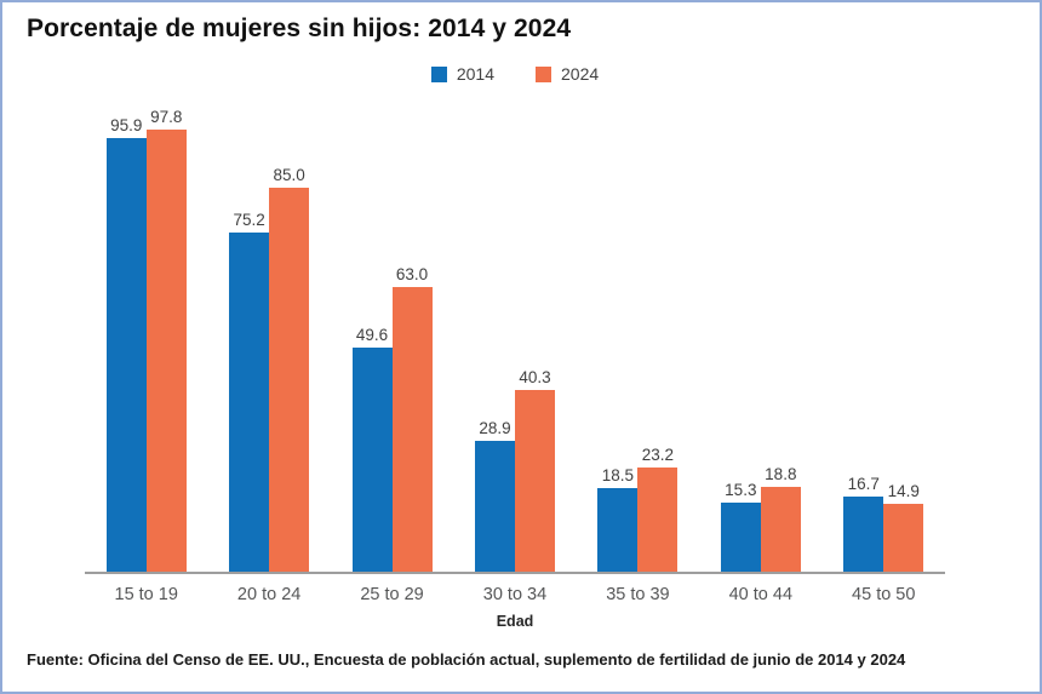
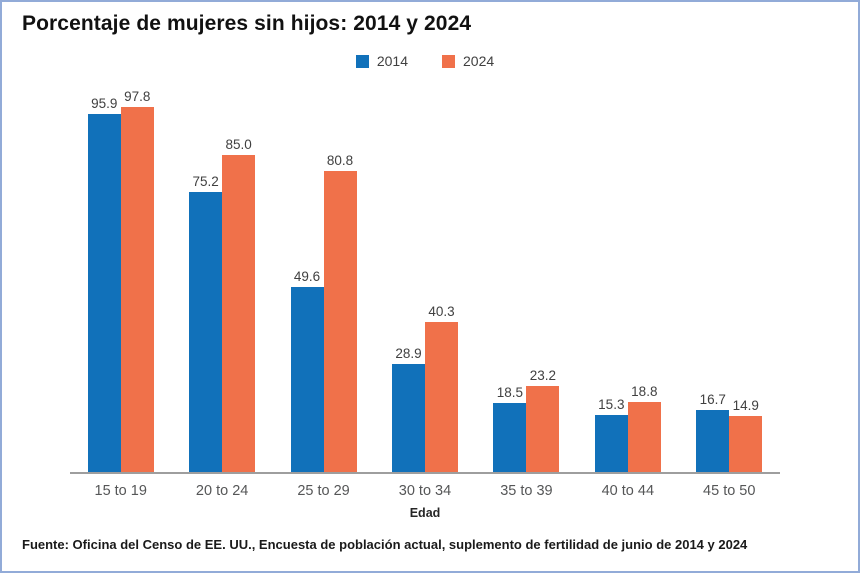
2024/25 to 29: 63.0 -> 80.8
